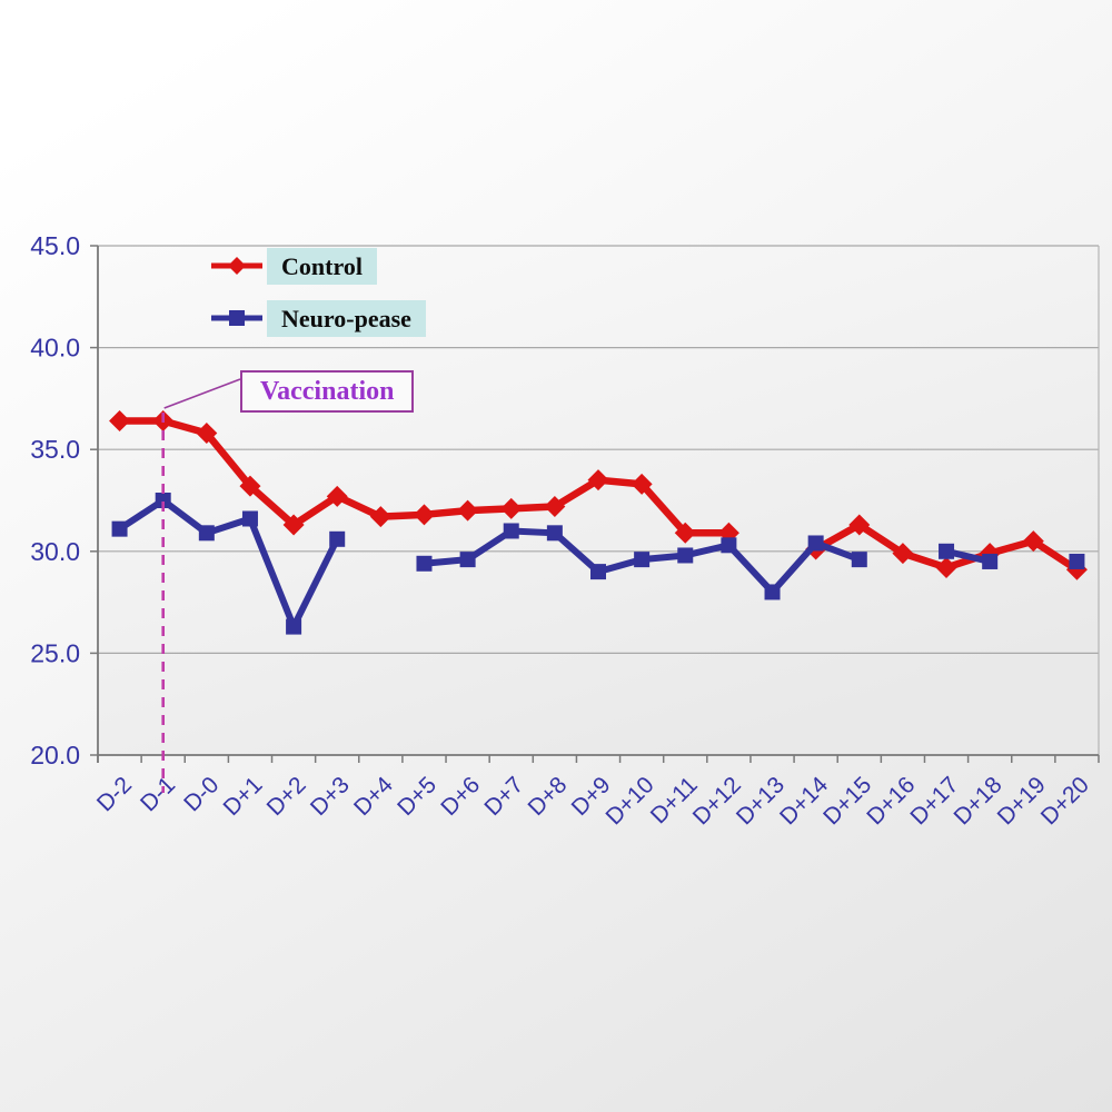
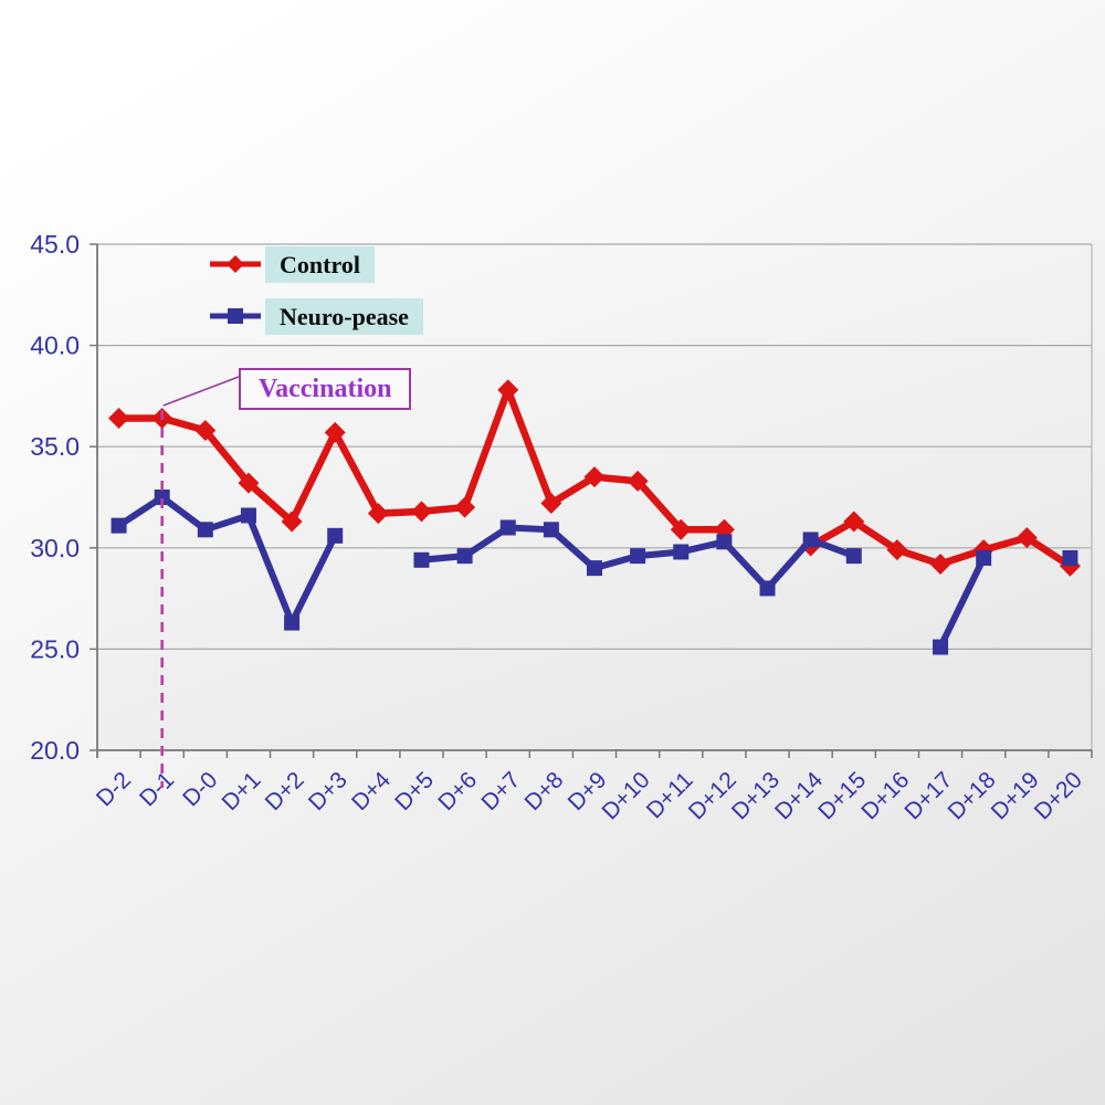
Control/D+3: 32.7 -> 35.7
Control/D+7: 32.1 -> 37.8
Neuro-pease/D+17: 30.0 -> 25.1
